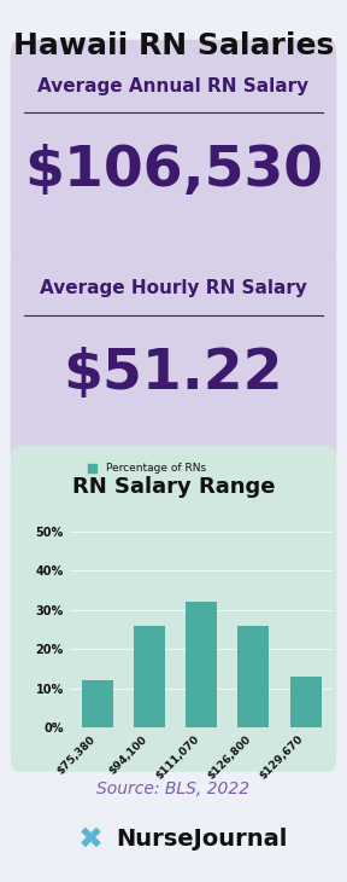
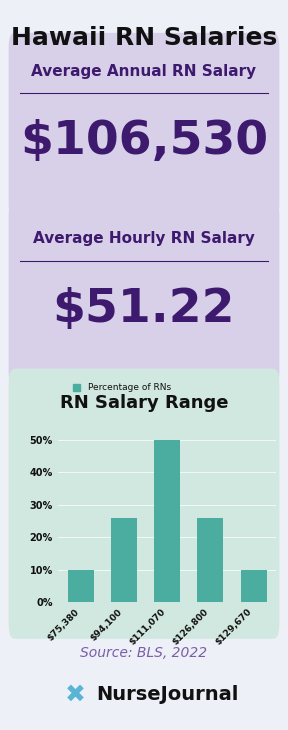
$75,380: 12% -> 10%
$111,070: 32% -> 50%
$129,670: 13% -> 10%
